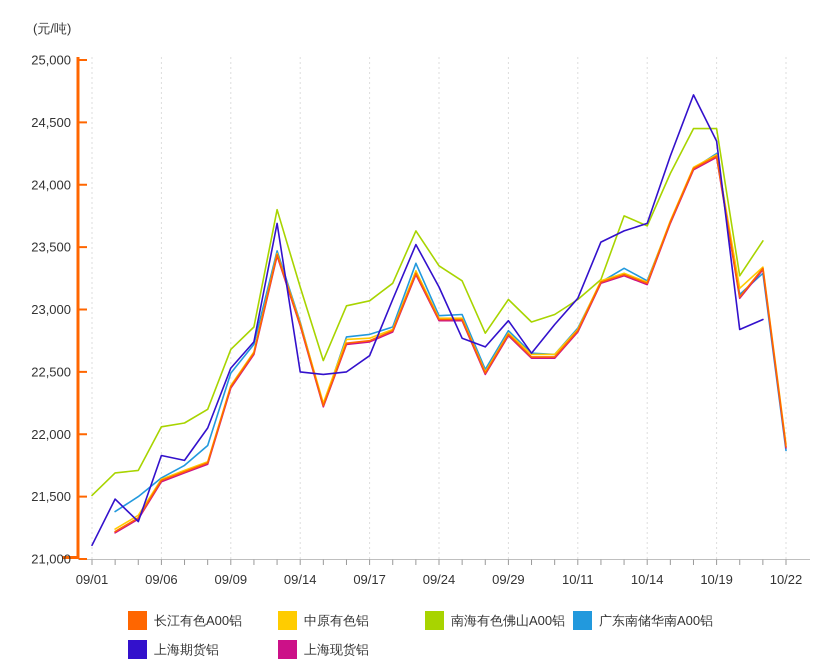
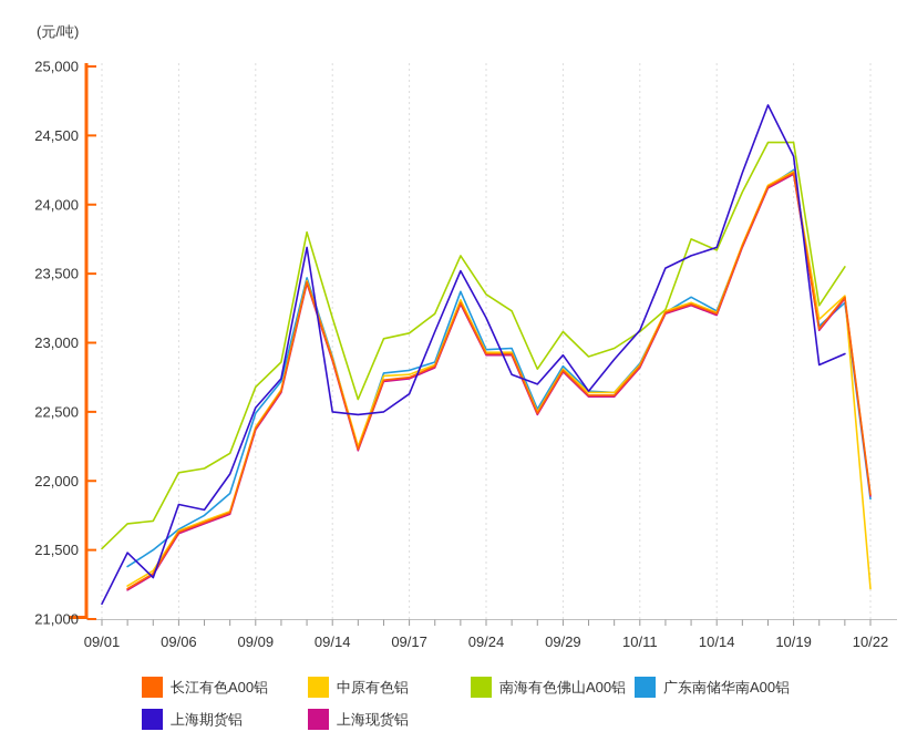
中原有色铝/10/22: 21920 -> 21220
